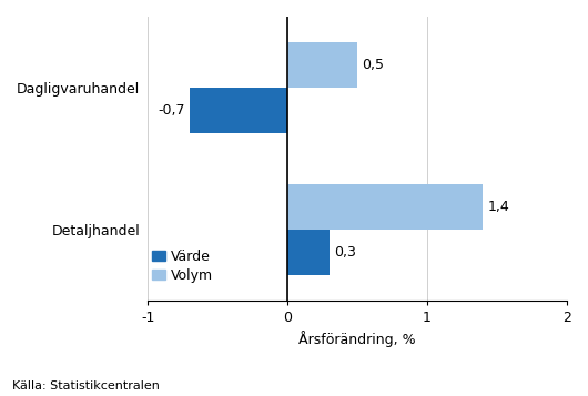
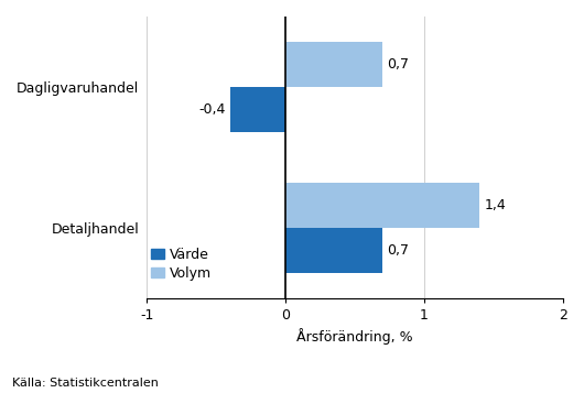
Volym/Dagligvaruhandel: 0,5 -> 0,7
Värde/Dagligvaruhandel: -0,7 -> -0,4
Värde/Detaljhandel: 0,3 -> 0,7
